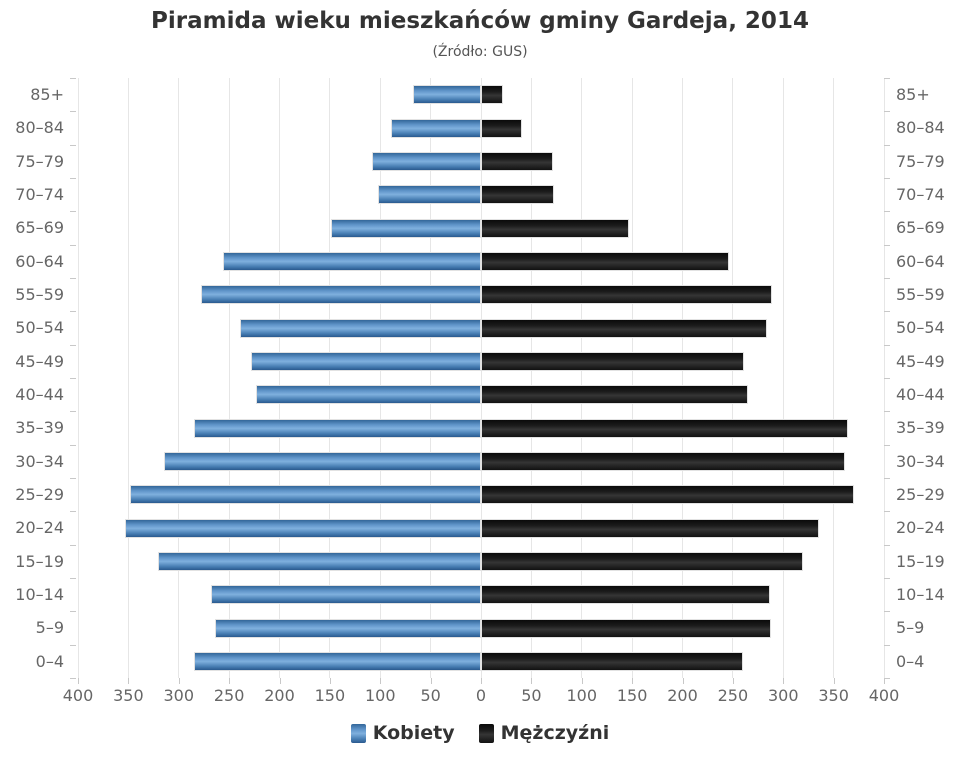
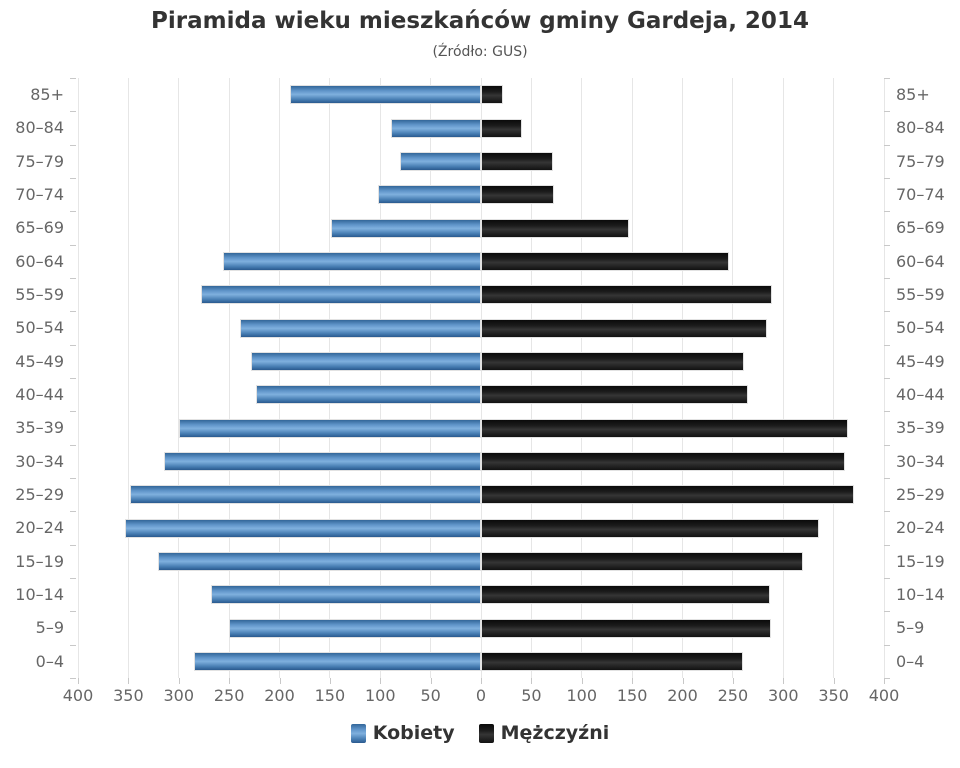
Kobiety/85+: 70 -> 190
Kobiety/75–79: 110 -> 80
Kobiety/35–39: 280 -> 300
Kobiety/5–9: 260 -> 250
